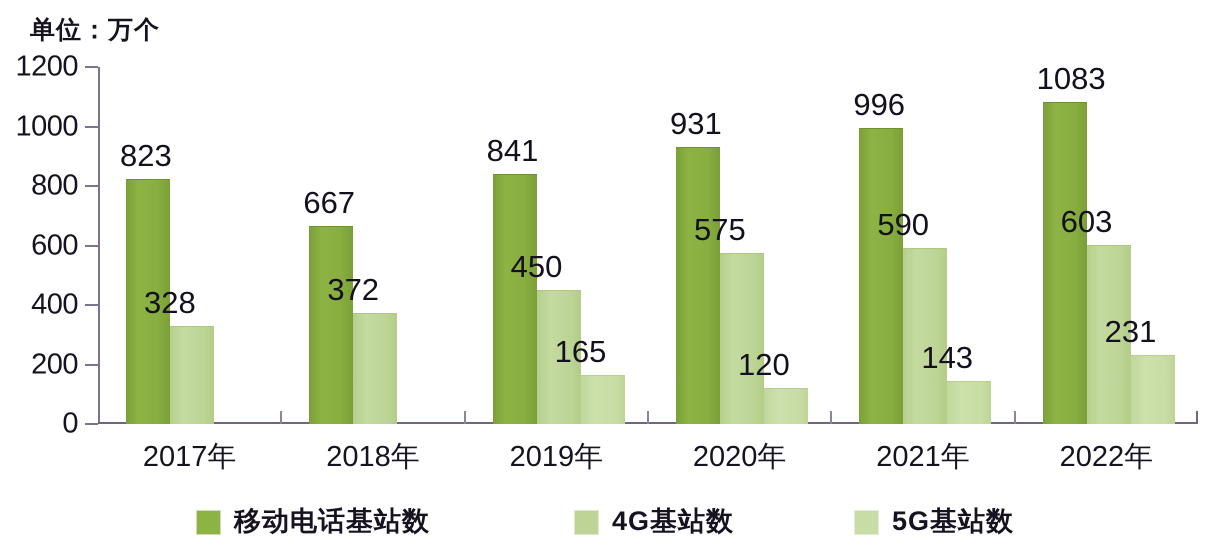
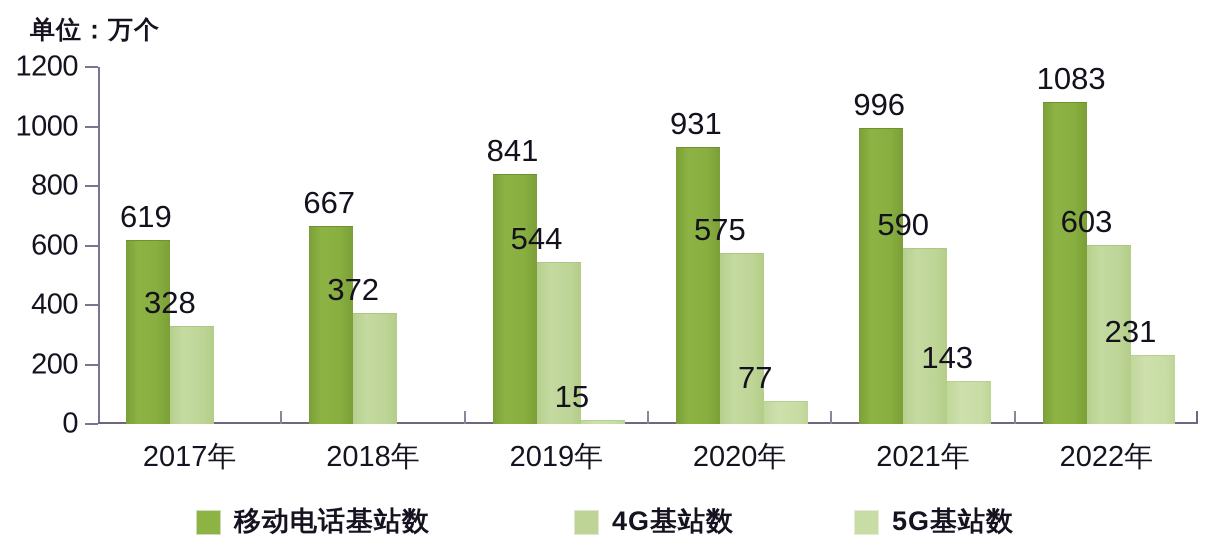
移动电话基站数/2017年: 823 -> 619
4G基站数/2019年: 450 -> 544
5G基站数/2019年: 165 -> 15
5G基站数/2020年: 120 -> 77
